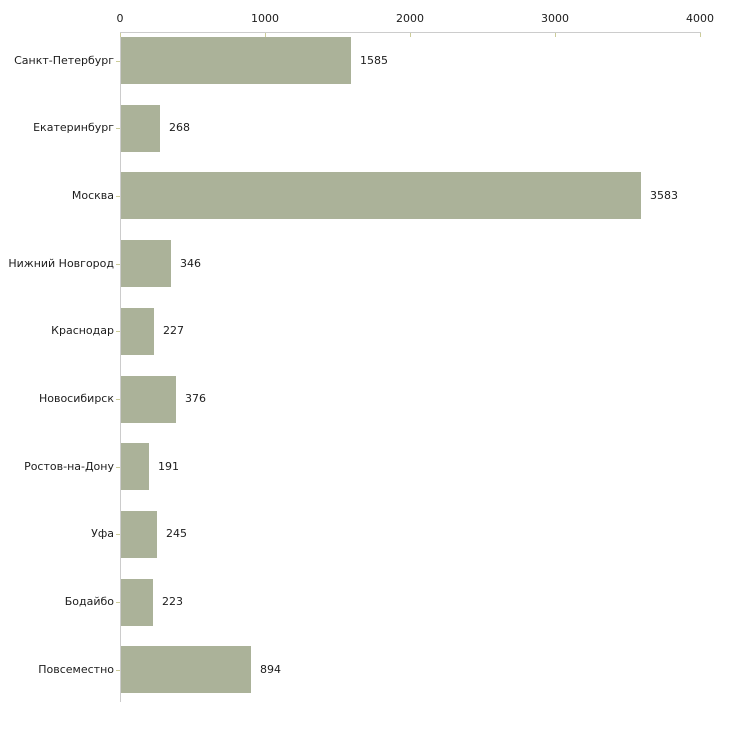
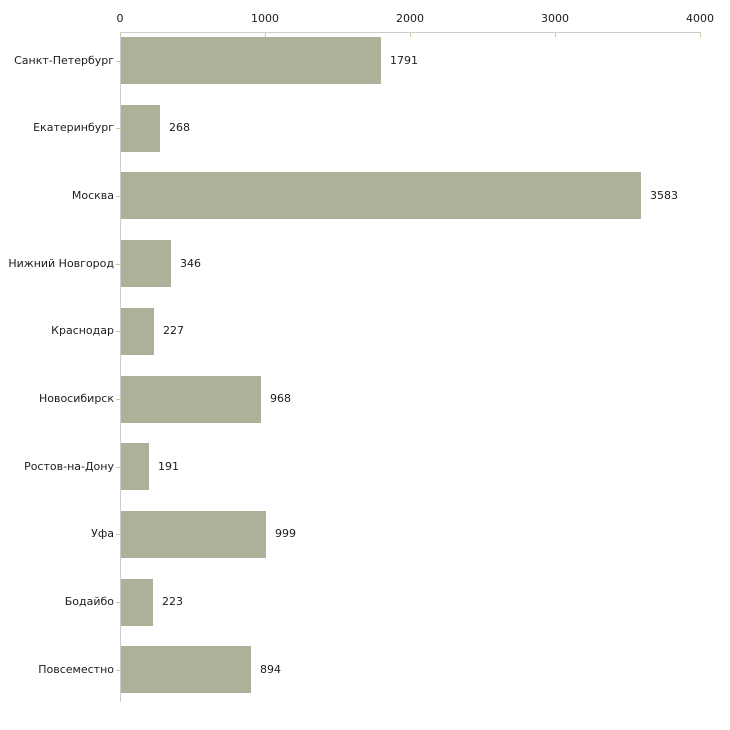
Санкт-Петербург: 1585 -> 1791
Новосибирск: 376 -> 968
Уфа: 245 -> 999
